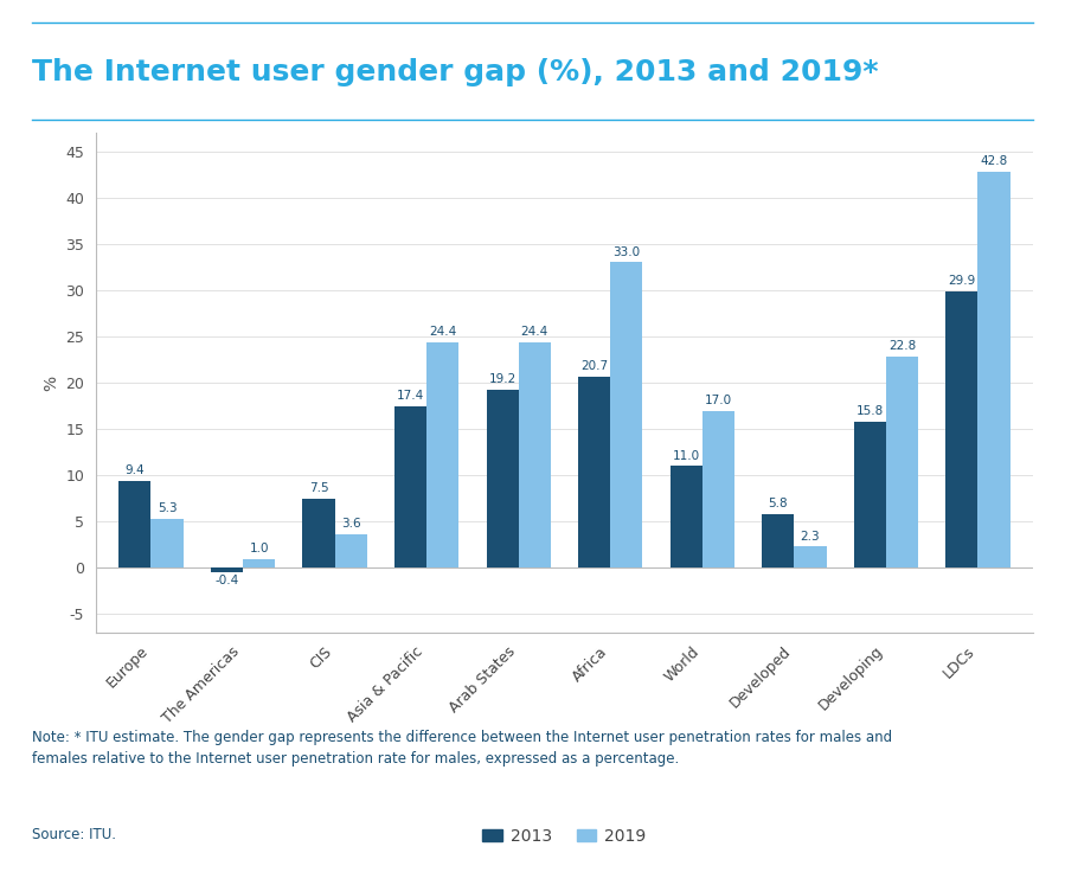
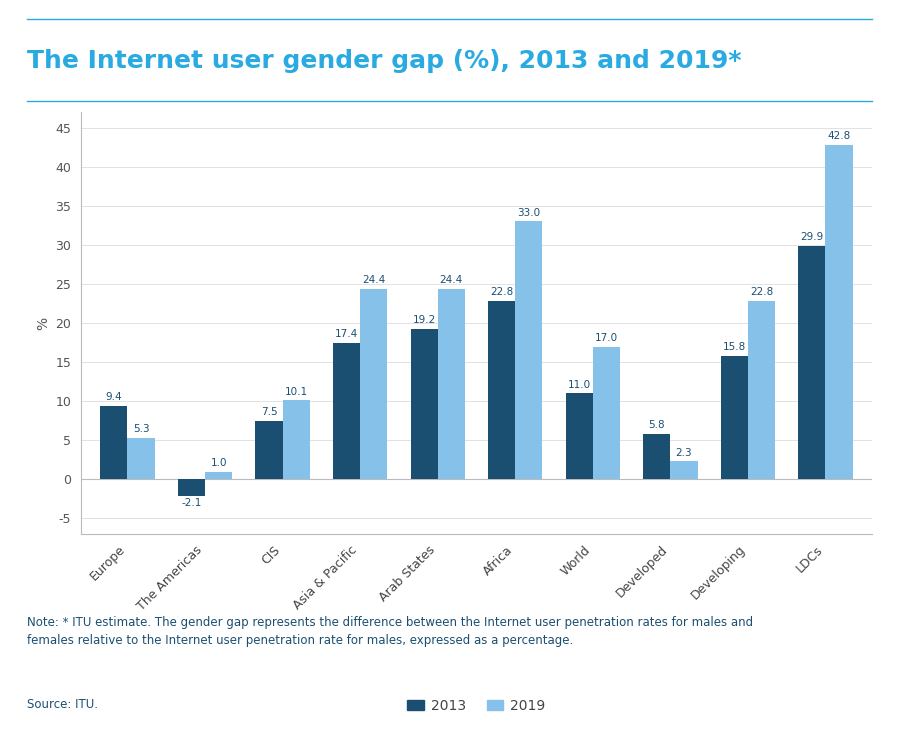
2013/The Americas: -0.4 -> -2.1
2019/CIS: 3.6 -> 10.1
2013/Africa: 20.7 -> 22.8
